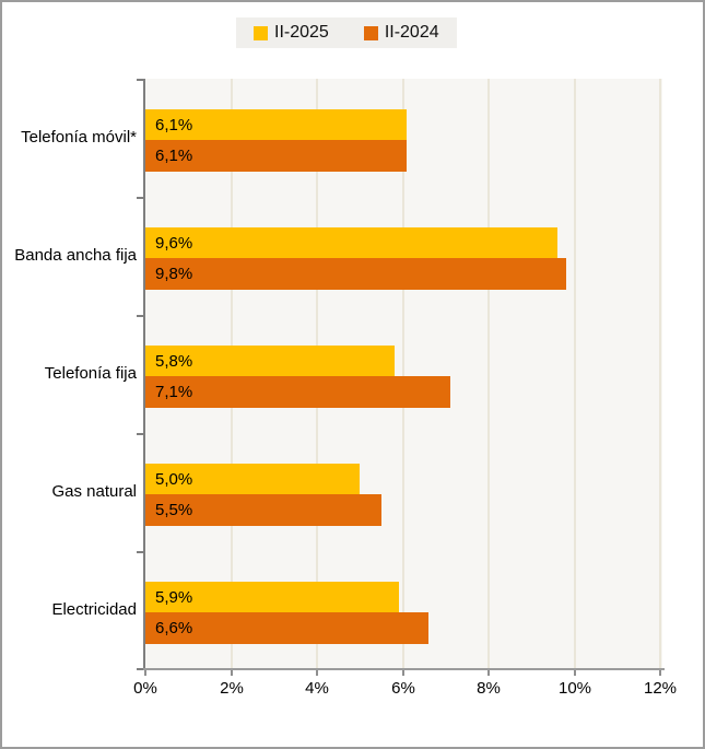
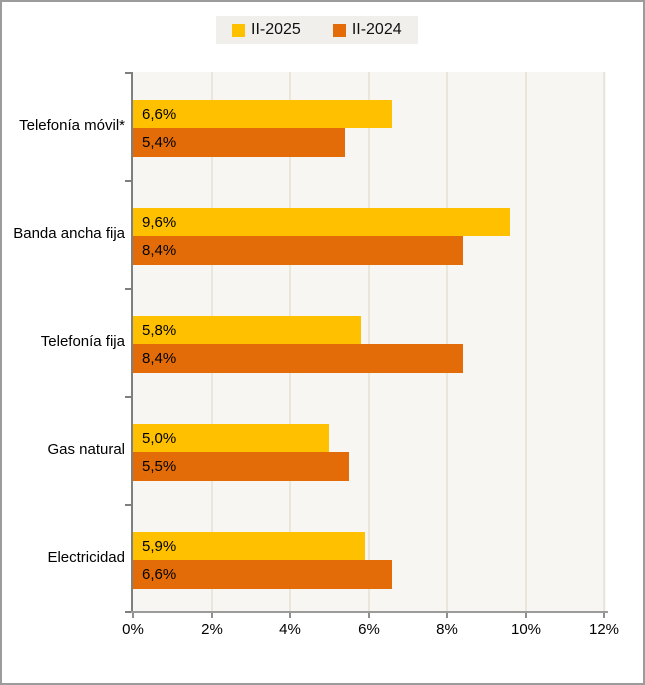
II-2025/Telefonía móvil*: 6,1% -> 6,6%
II-2024/Telefonía móvil*: 6,1% -> 5,4%
II-2024/Banda ancha fija: 9,8% -> 8,4%
II-2024/Telefonía fija: 7,1% -> 8,4%
